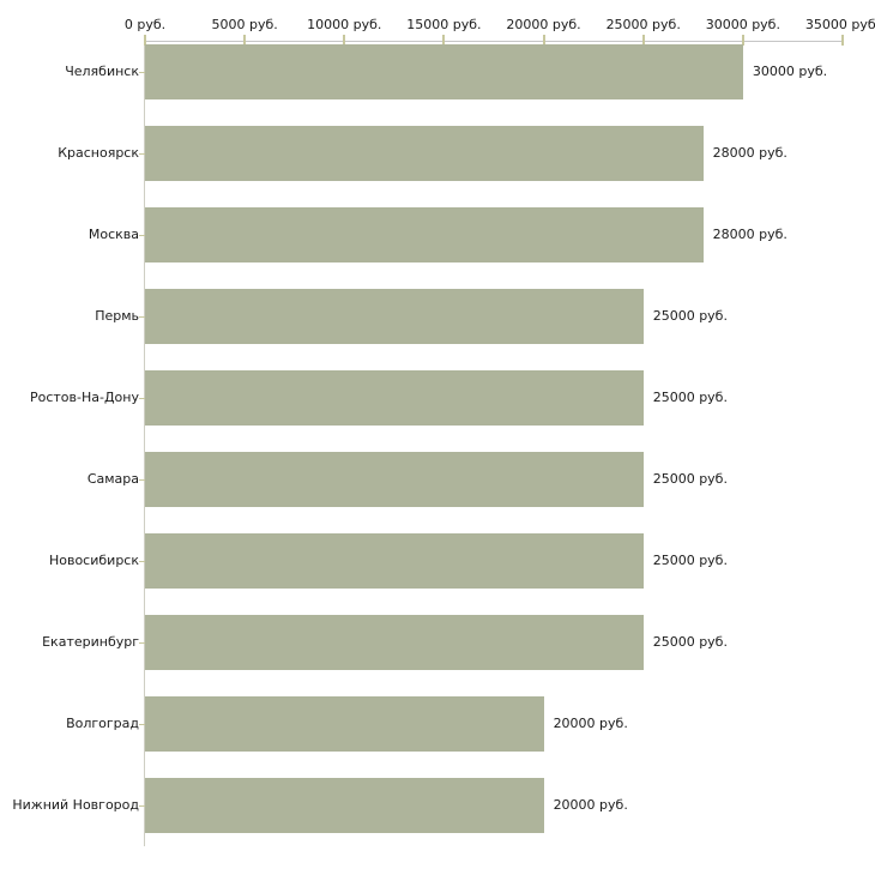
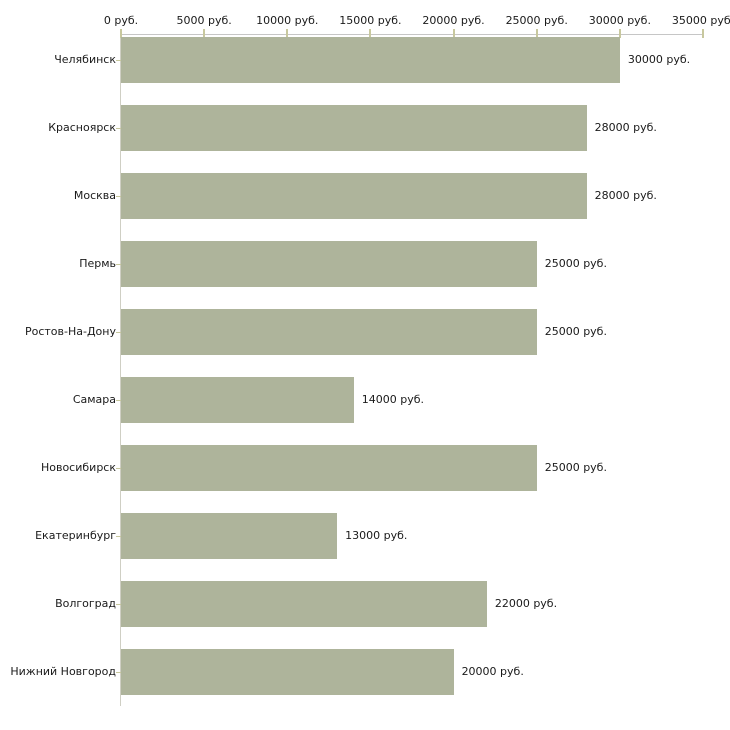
Самара: 25000 -> 14000
Екатеринбург: 25000 -> 13000
Волгоград: 20000 -> 22000
